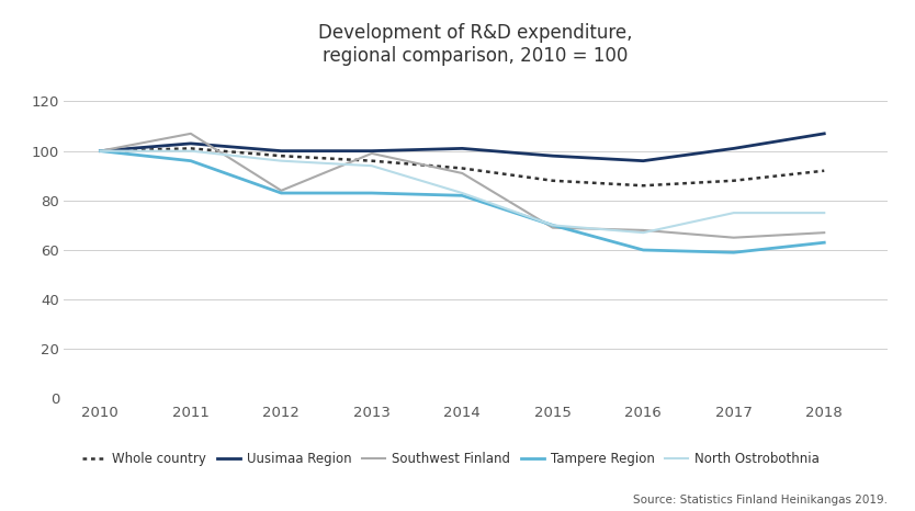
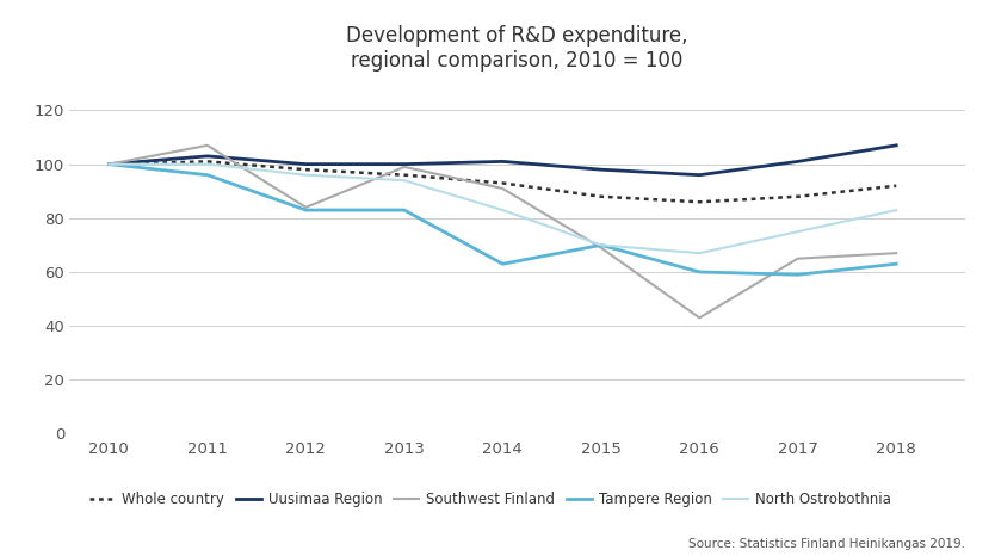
Tampere Region/2014: 82 -> 63
Southwest Finland/2016: 68 -> 43
North Ostrobothnia/2018: 75 -> 83
